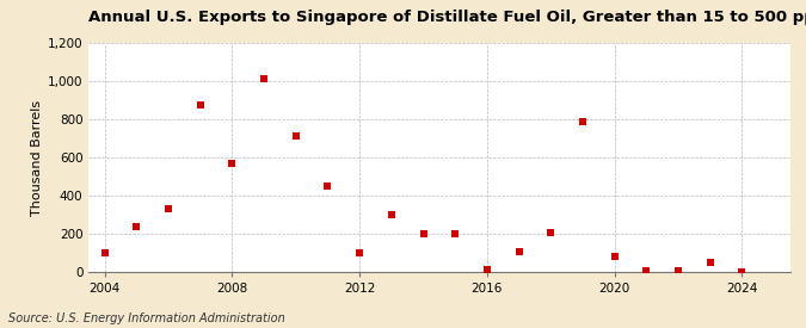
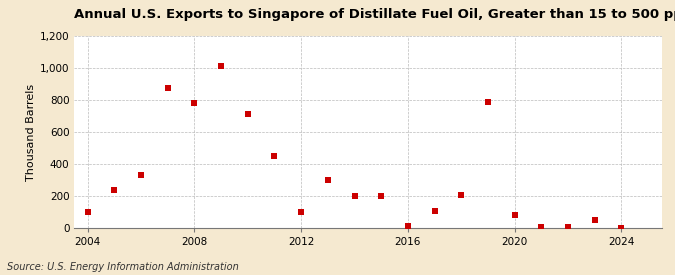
2008: 570 -> 780
